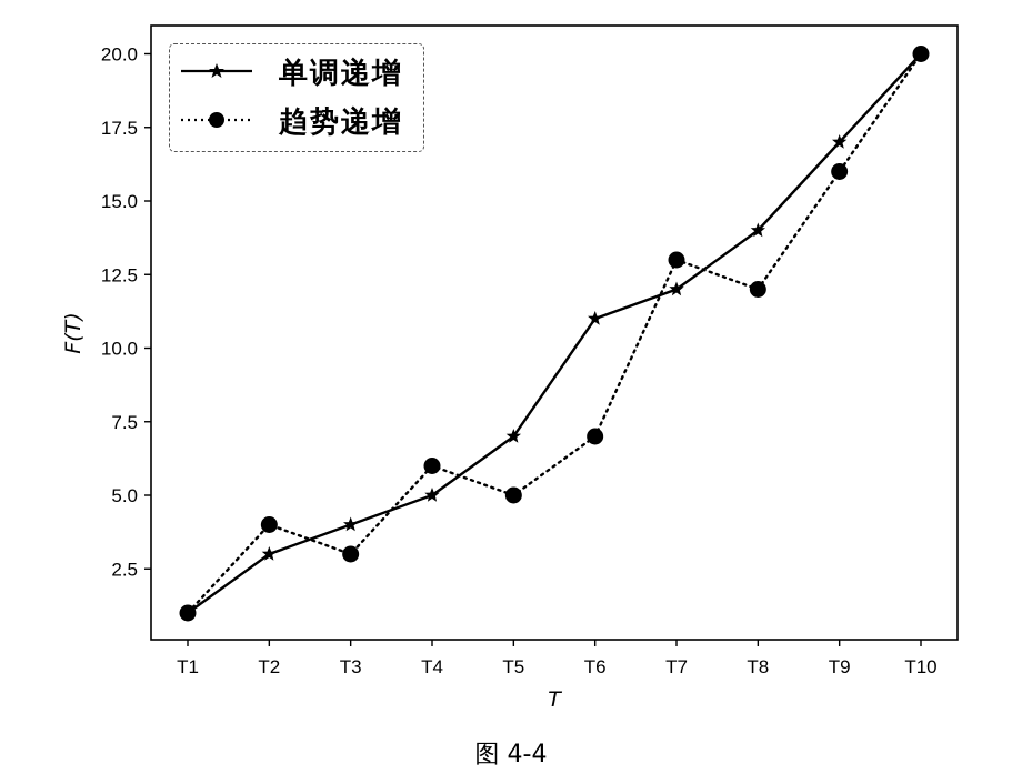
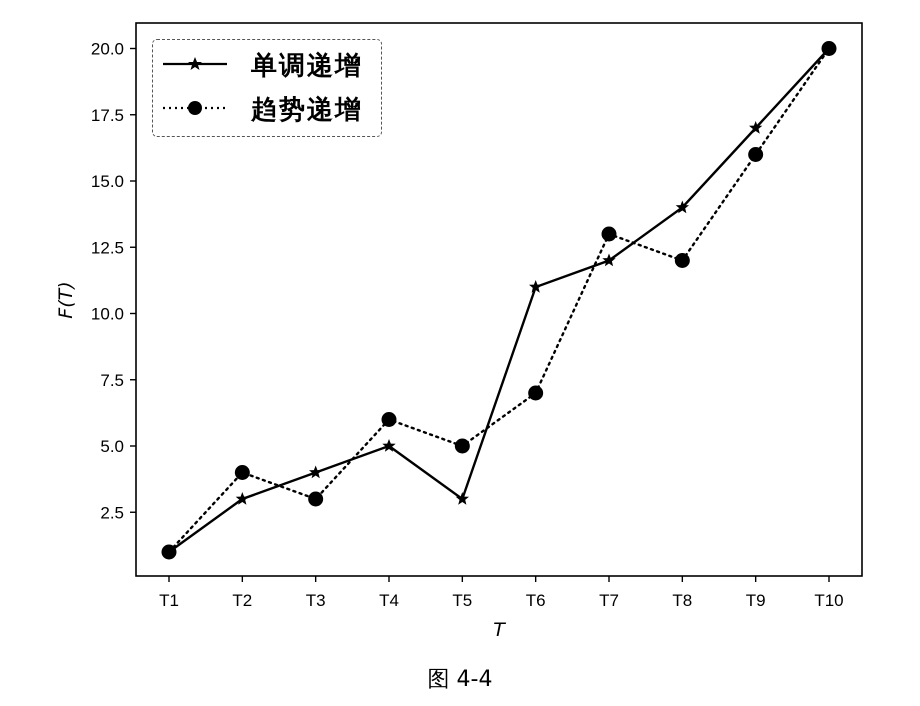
单调递增/T5: 7 -> 3
